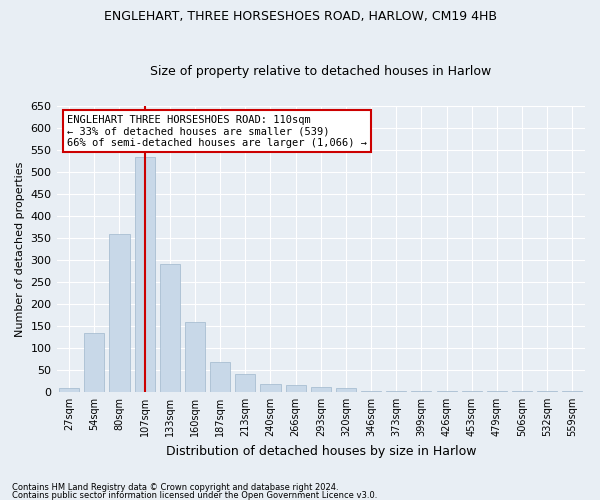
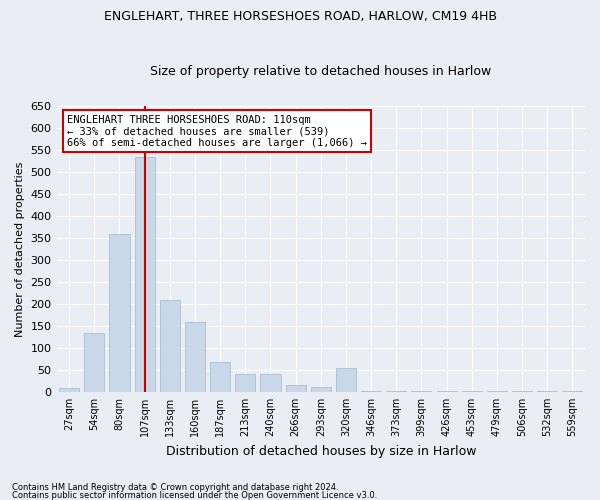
133sqm: 290 -> 210
240sqm: 18 -> 40
320sqm: 8 -> 55
